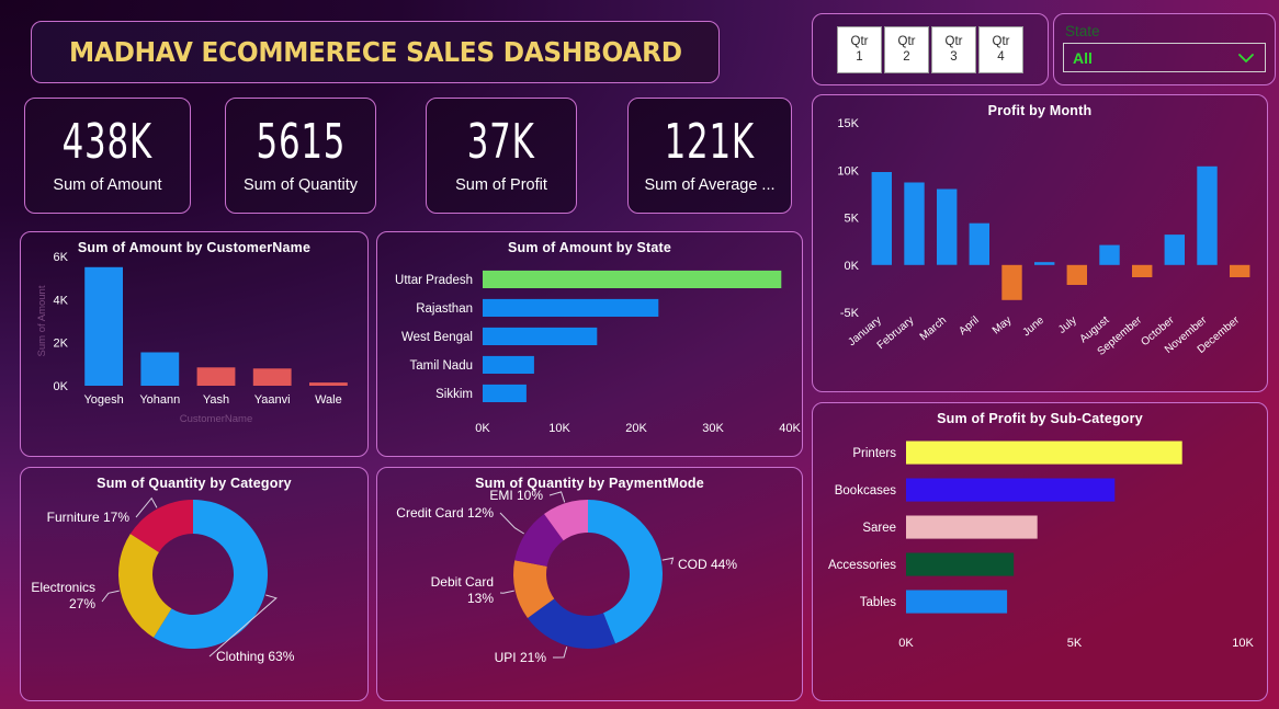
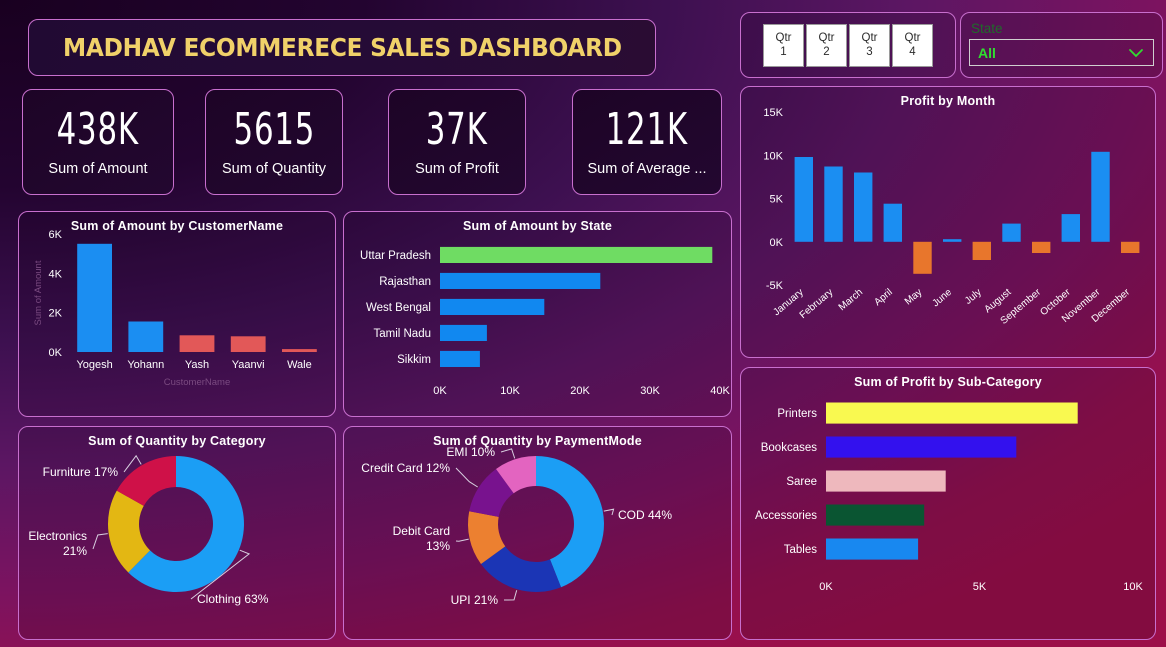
Sum of Quantity by Category/Electronics: 27% -> 21%
